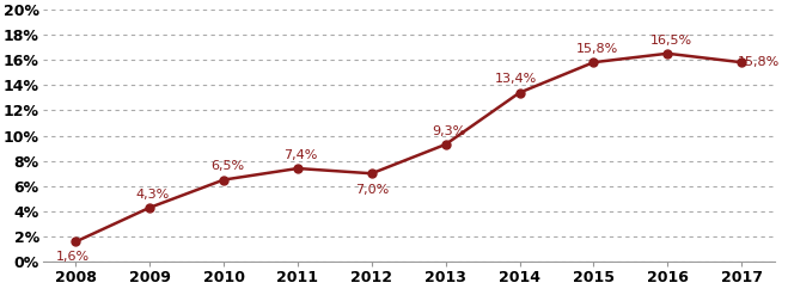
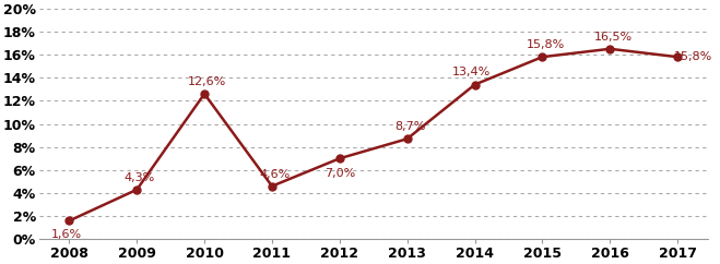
2010: 6,5% -> 12,6%
2011: 7,4% -> 4,6%
2013: 9,3% -> 8,7%
